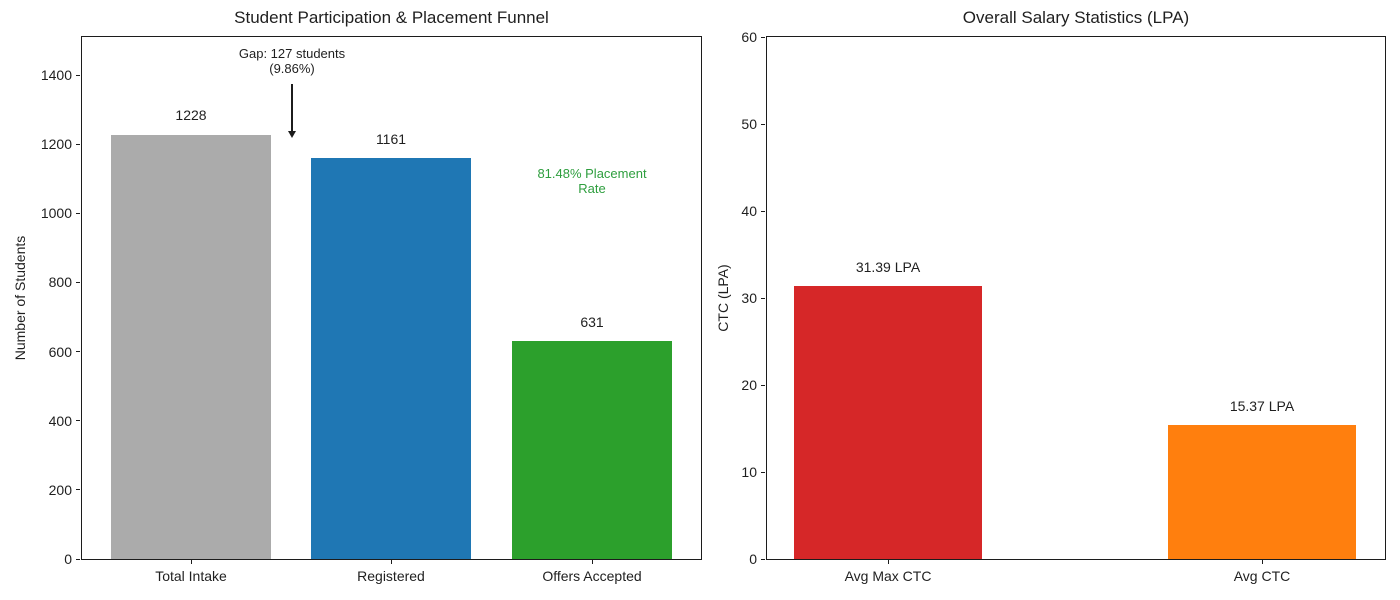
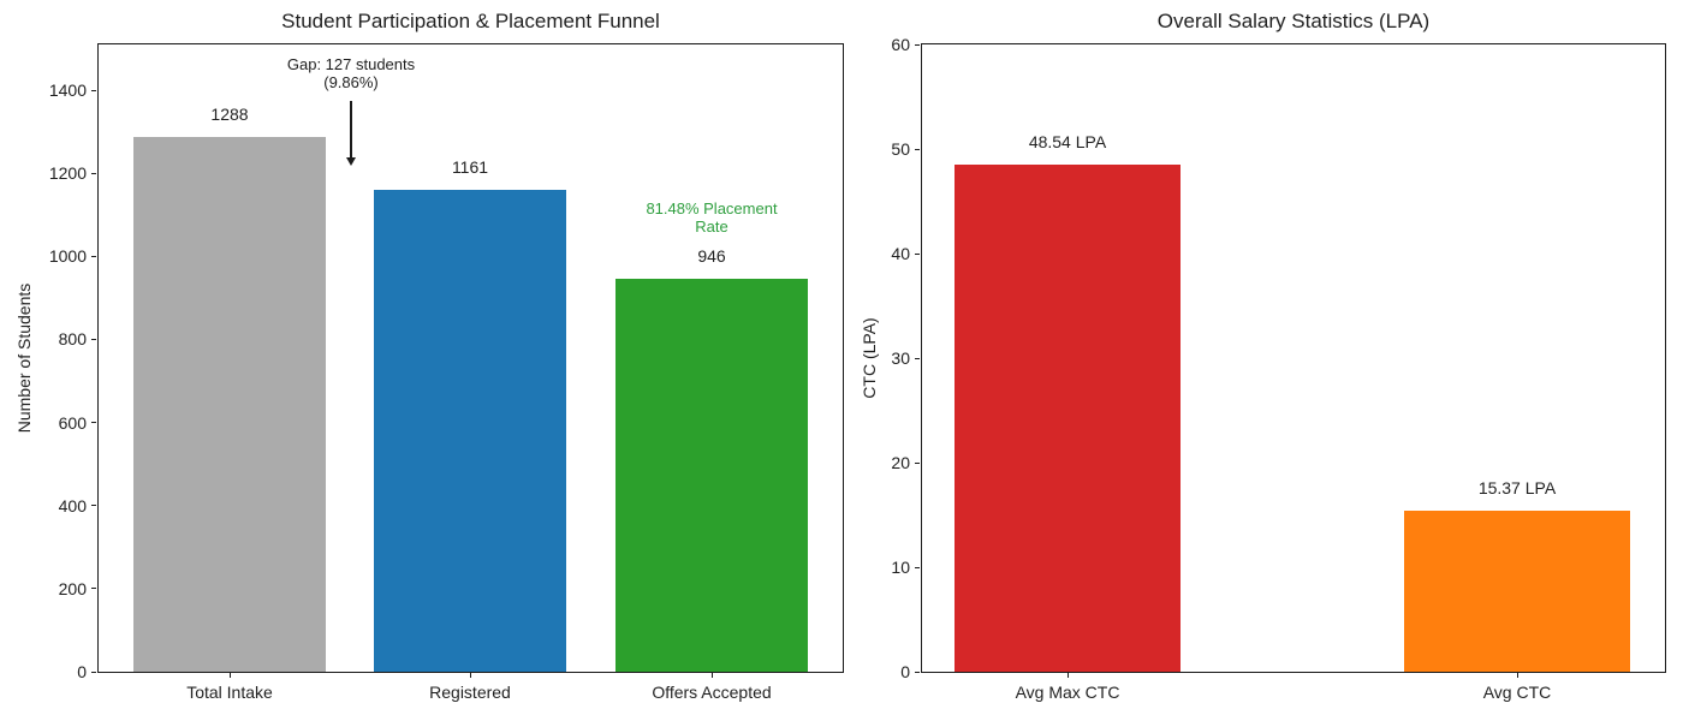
Student Participation & Placement Funnel/Total Intake: 1228 -> 1288
Student Participation & Placement Funnel/Offers Accepted: 631 -> 946
Overall Salary Statistics (LPA)/Avg Max CTC: 31.39 -> 48.54
